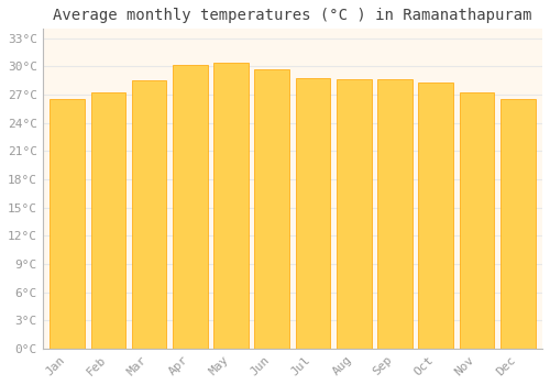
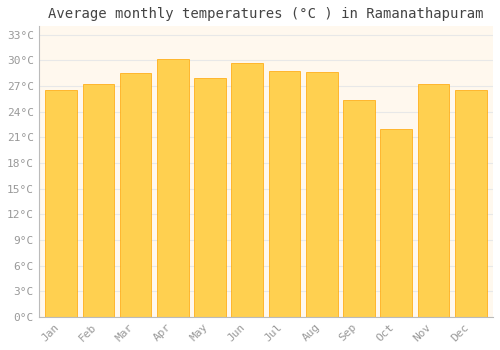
May: 30.4°C -> 28.0°C
Sep: 28.7°C -> 25.4°C
Oct: 28.3°C -> 22.0°C
